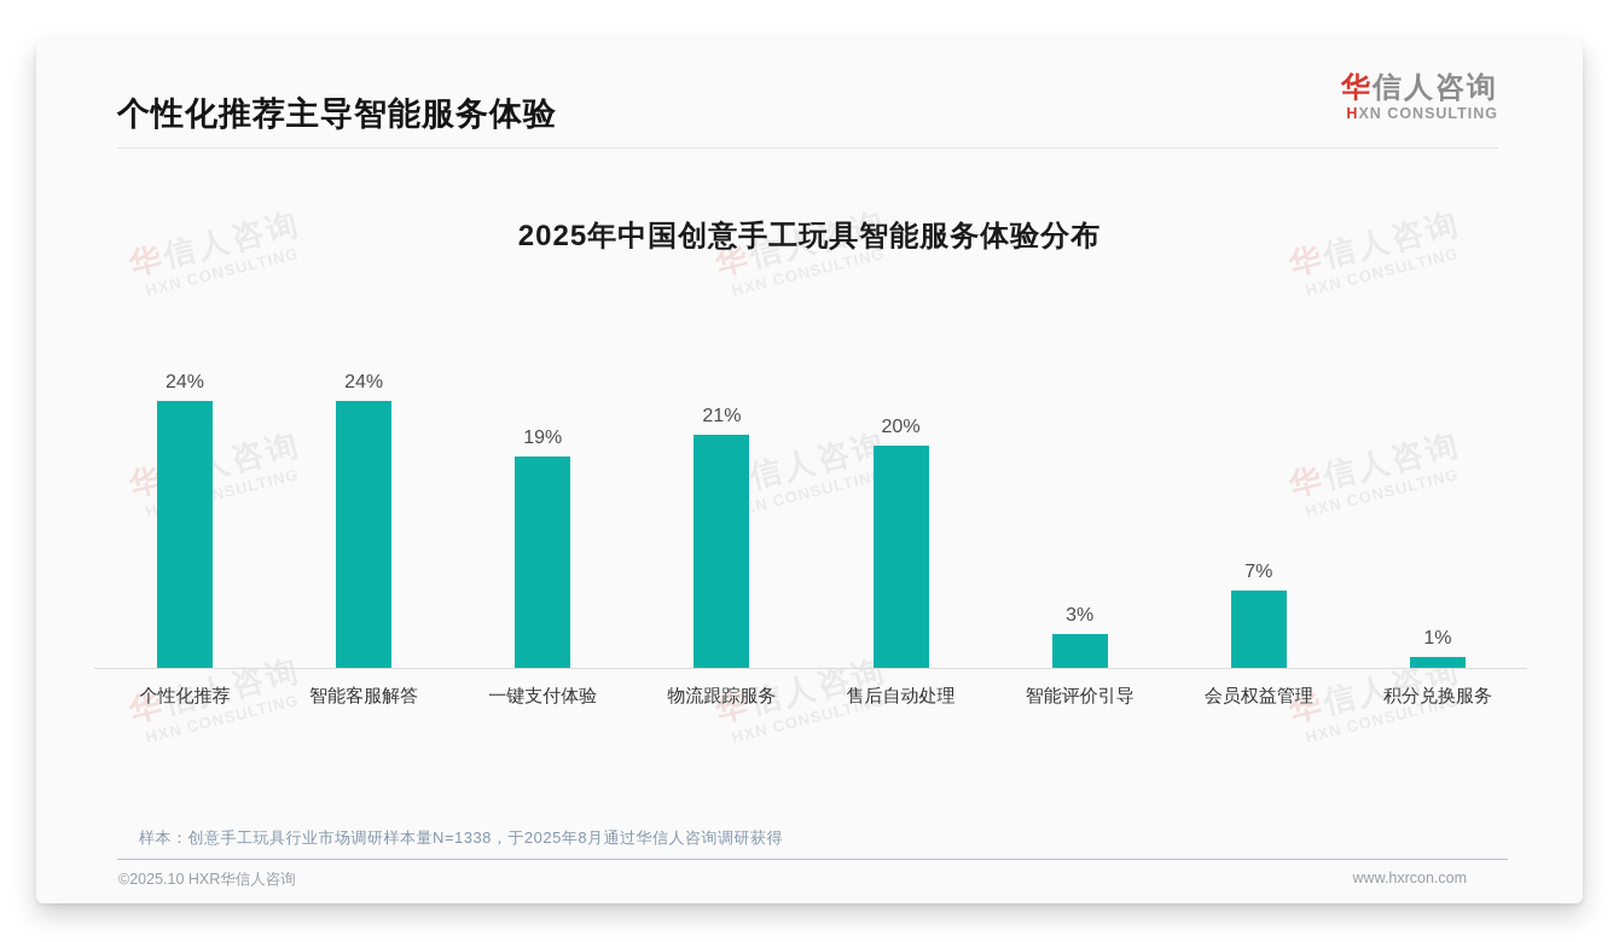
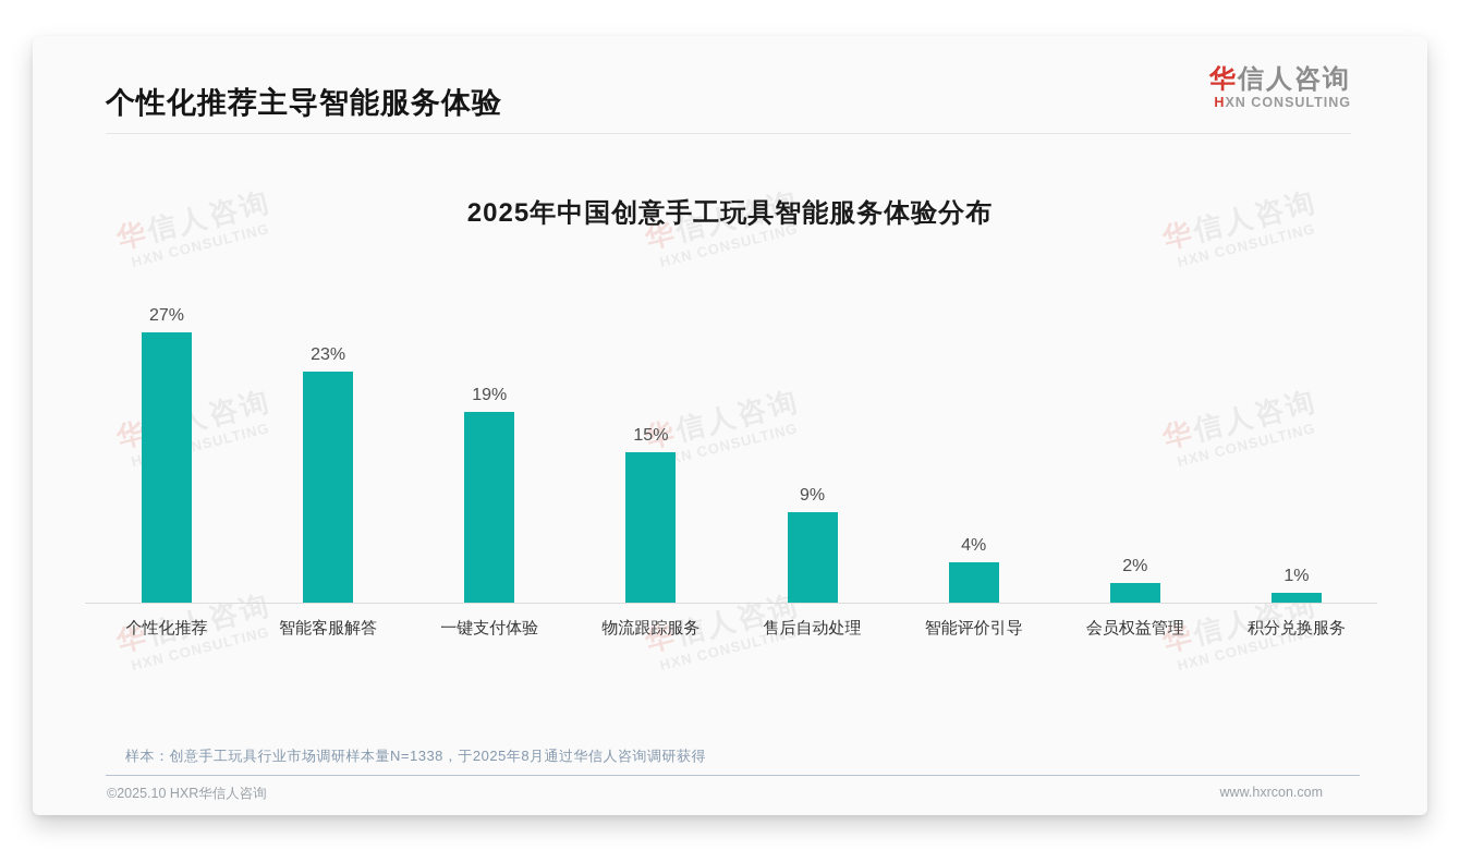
个性化推荐: 24% -> 27%
智能客服解答: 24% -> 23%
物流跟踪服务: 21% -> 15%
售后自动处理: 20% -> 9%
智能评价引导: 3% -> 4%
会员权益管理: 7% -> 2%
